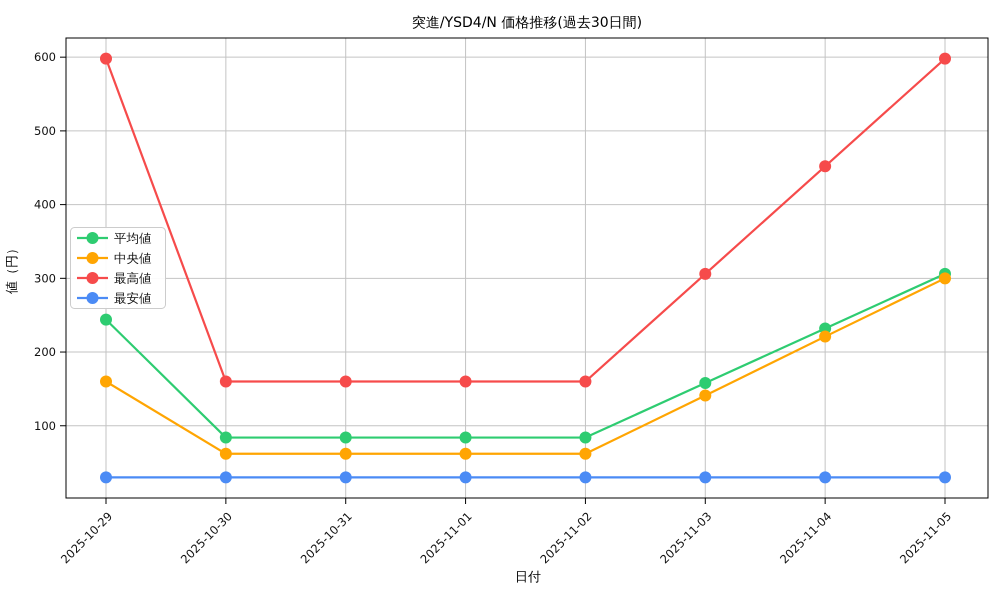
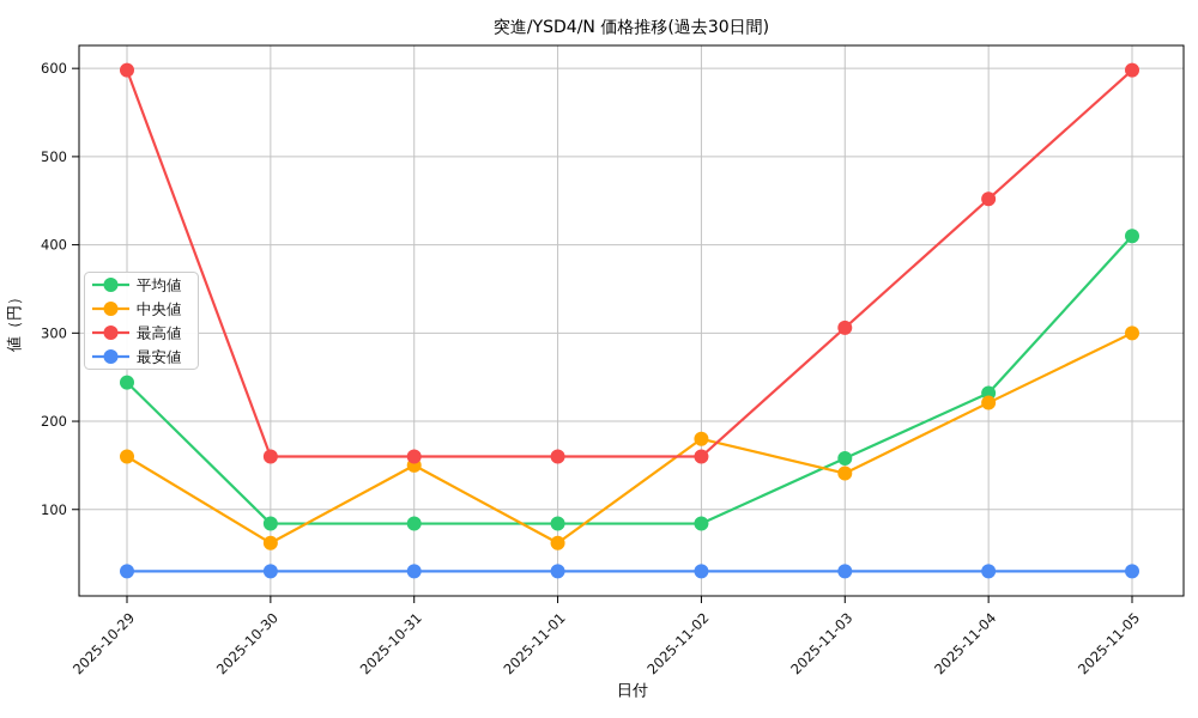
中央値/2025-10-31: 60 -> 150
中央値/2025-11-02: 60 -> 180
平均値/2025-11-05: 310 -> 410
